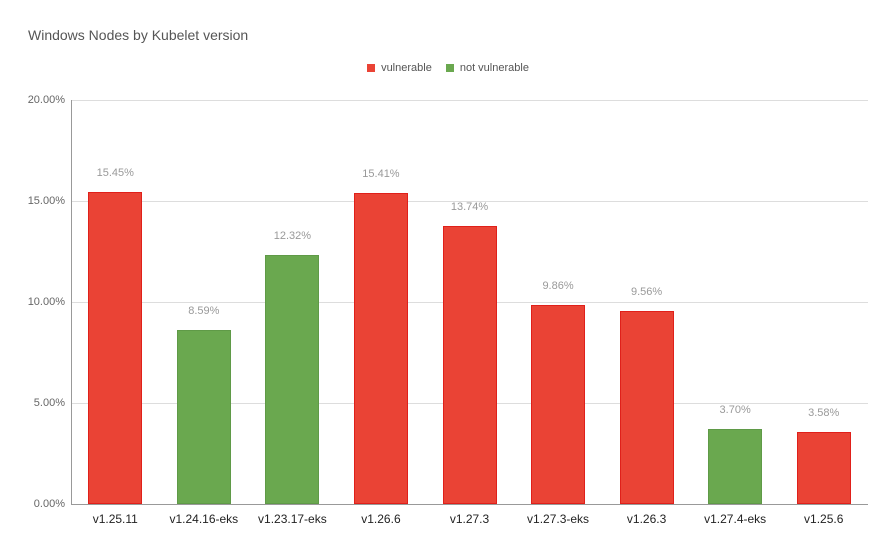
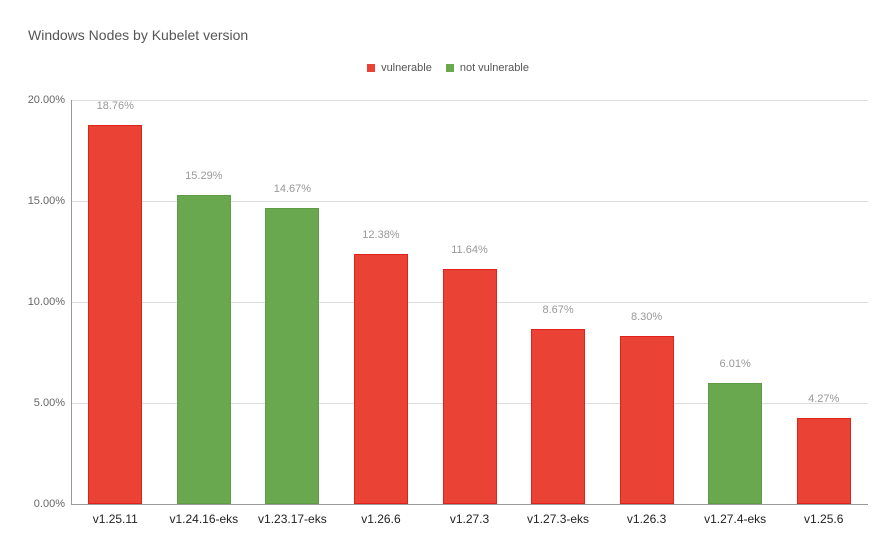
v1.25.11: 15.45% -> 18.76%
v1.24.16-eks: 8.59% -> 15.29%
v1.23.17-eks: 12.32% -> 14.67%
v1.26.6: 15.41% -> 12.38%
v1.27.3: 13.74% -> 11.64%
v1.27.3-eks: 9.86% -> 8.67%
v1.26.3: 9.56% -> 8.30%
v1.27.4-eks: 3.70% -> 6.01%
v1.25.6: 3.58% -> 4.27%
